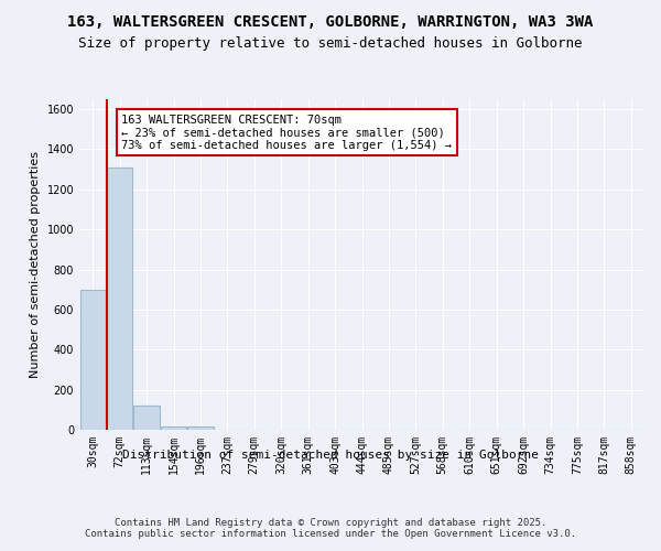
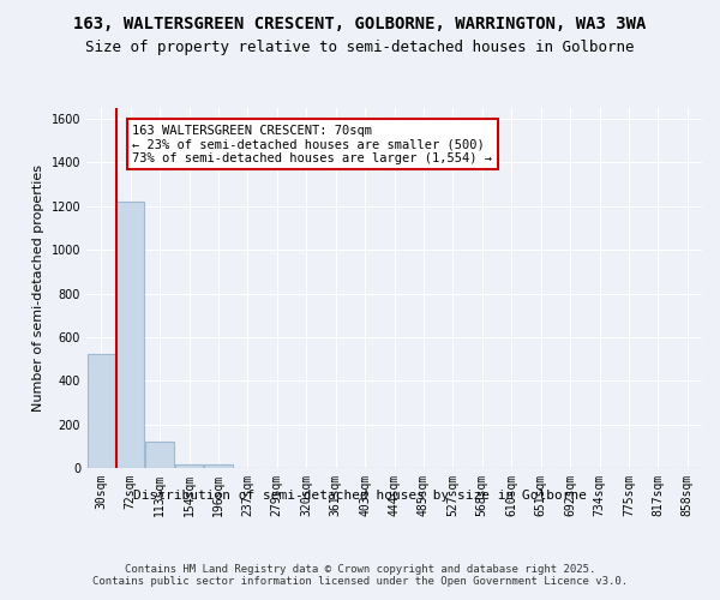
30sqm: 700 -> 520
72sqm: 1310 -> 1220
